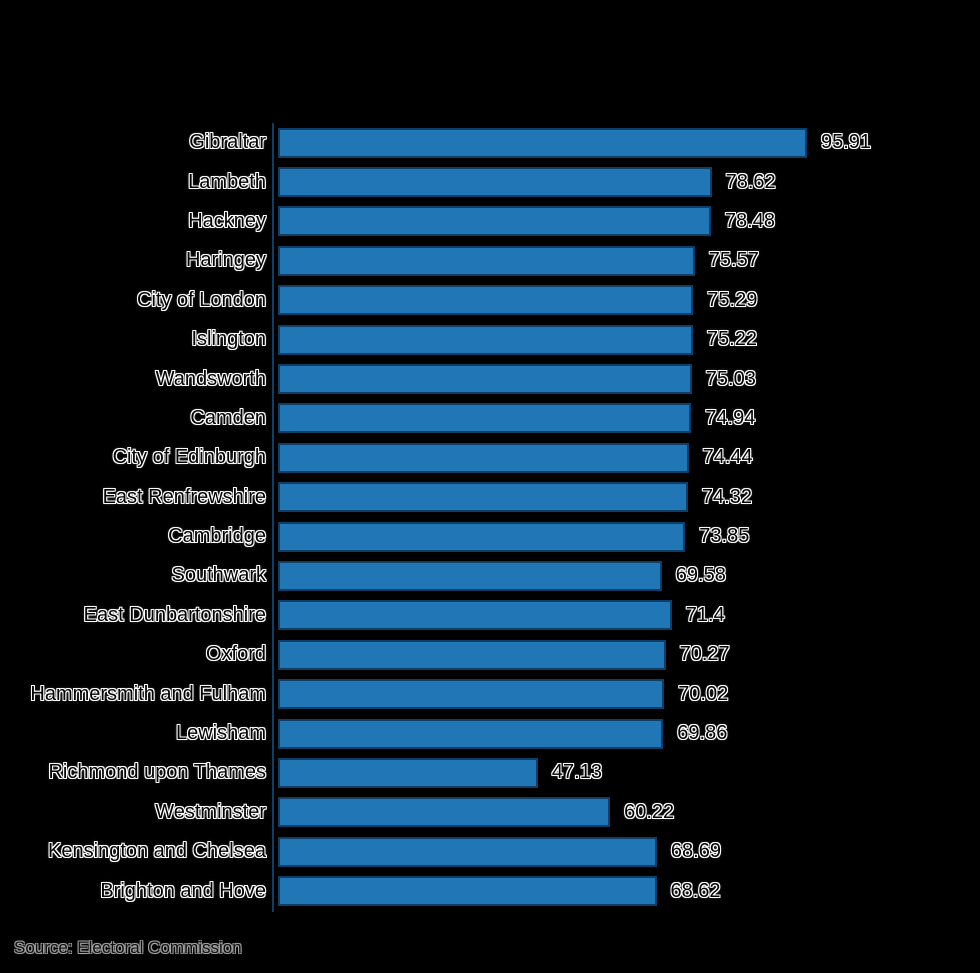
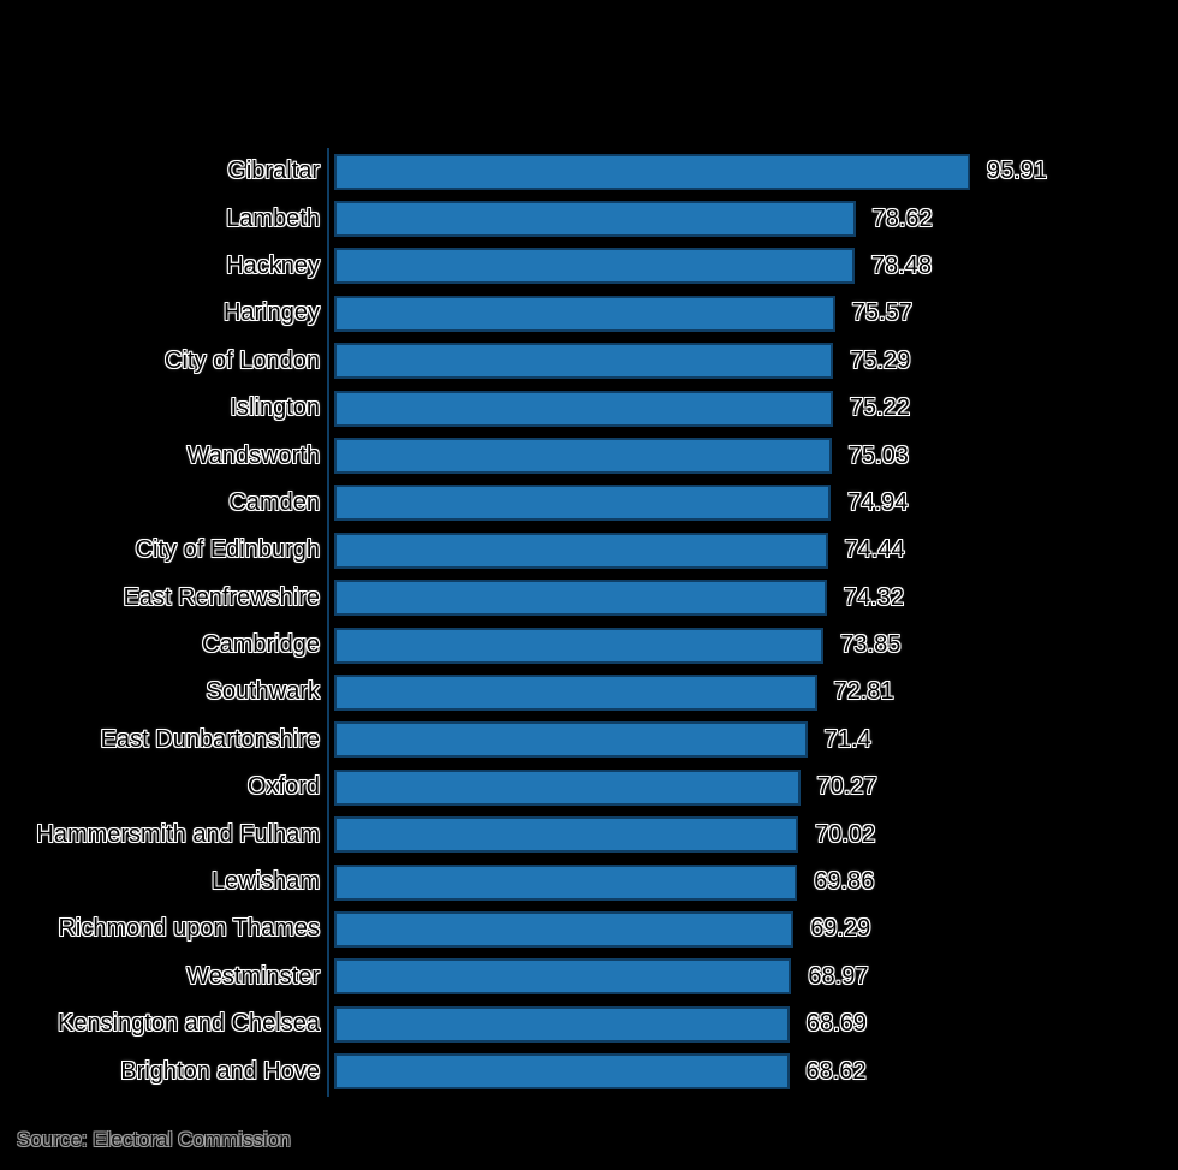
Southwark: 69.58 -> 72.81
Richmond upon Thames: 47.13 -> 69.29
Westminster: 60.22 -> 68.97
